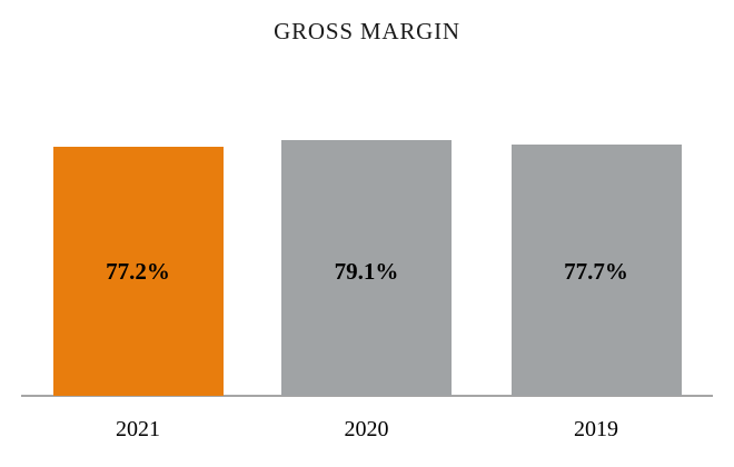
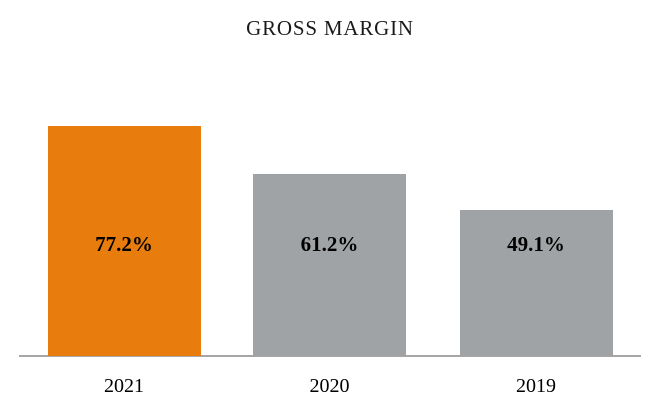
2020: 79.1% -> 61.2%
2019: 77.7% -> 49.1%
